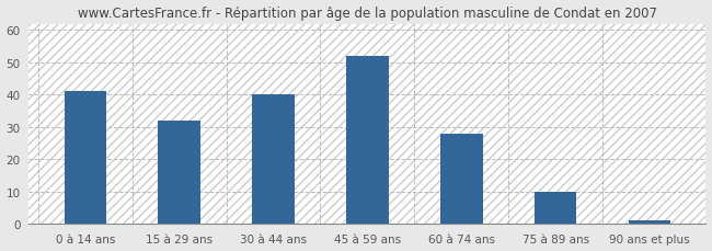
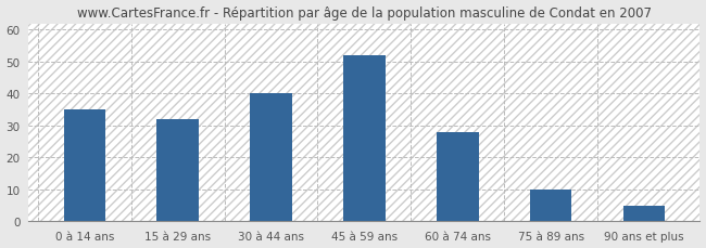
0 à 14 ans: 41 -> 35
90 ans et plus: 1 -> 5
